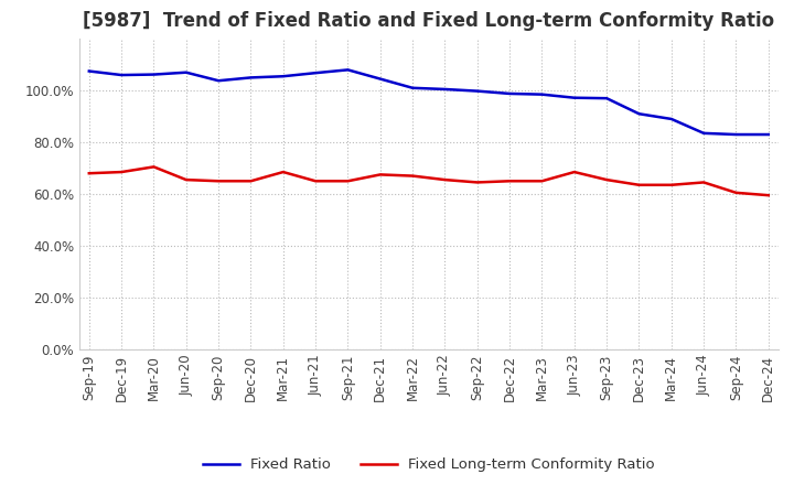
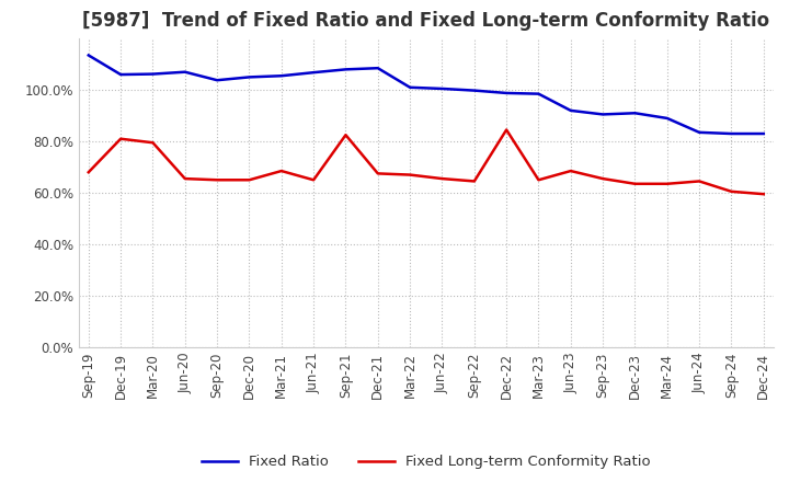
Fixed Ratio/Sep-19: 107.5% -> 113.5%
Fixed Long-term Conformity Ratio/Dec-19: 68.5% -> 81.0%
Fixed Long-term Conformity Ratio/Mar-20: 70.5% -> 79.5%
Fixed Long-term Conformity Ratio/Sep-21: 65.0% -> 82.5%
Fixed Ratio/Dec-21: 104.5% -> 108.5%
Fixed Long-term Conformity Ratio/Dec-22: 65.0% -> 84.5%
Fixed Ratio/Jun-23: 97.2% -> 92.0%
Fixed Ratio/Sep-23: 97.0% -> 90.5%
